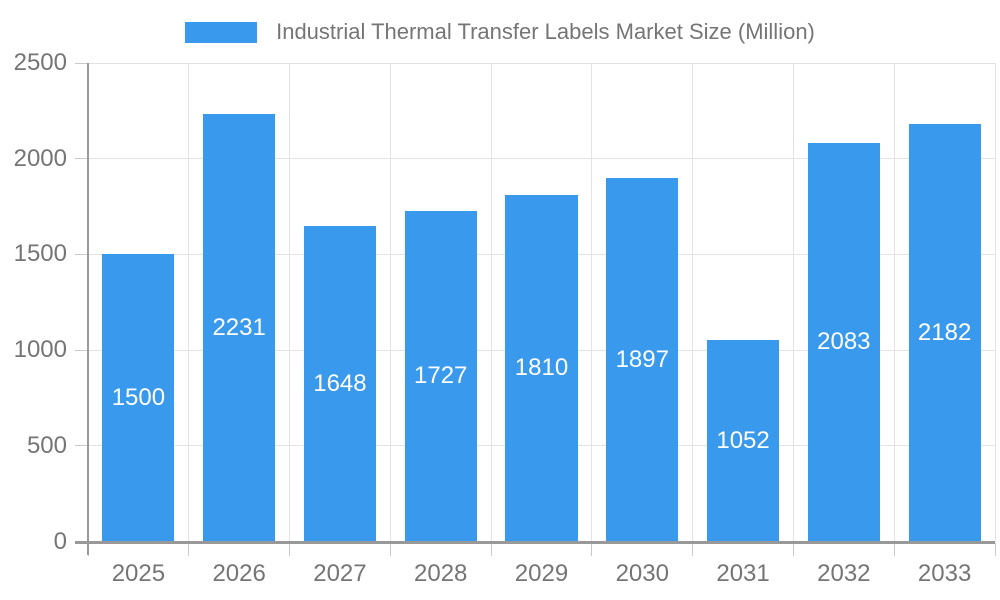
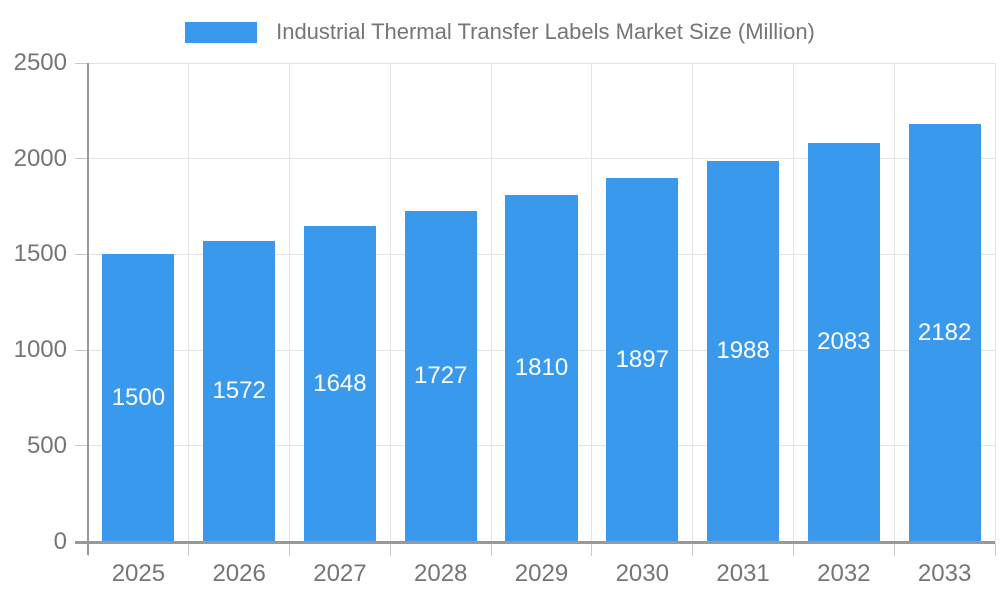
2026: 2231 -> 1572
2031: 1052 -> 1988
